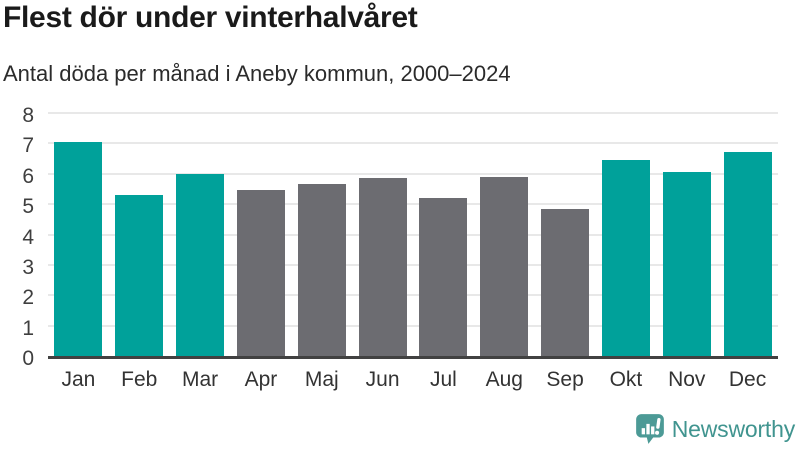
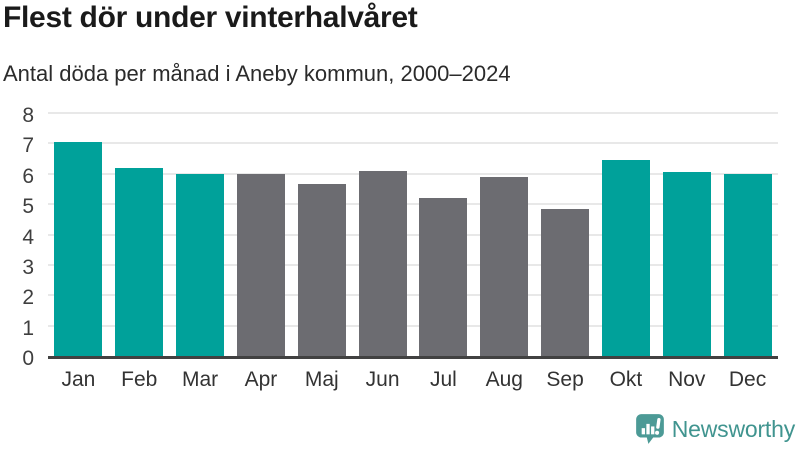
Feb: 5.3 -> 6.2
Apr: 5.5 -> 6.0
Jun: 5.8 -> 6.1
Dec: 6.7 -> 6.0
